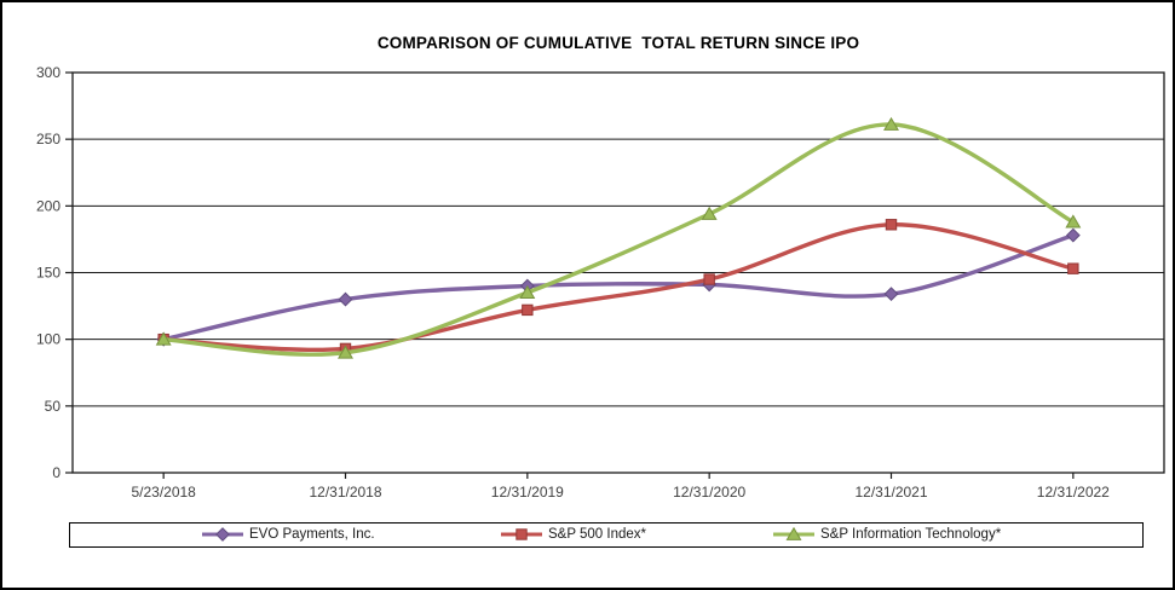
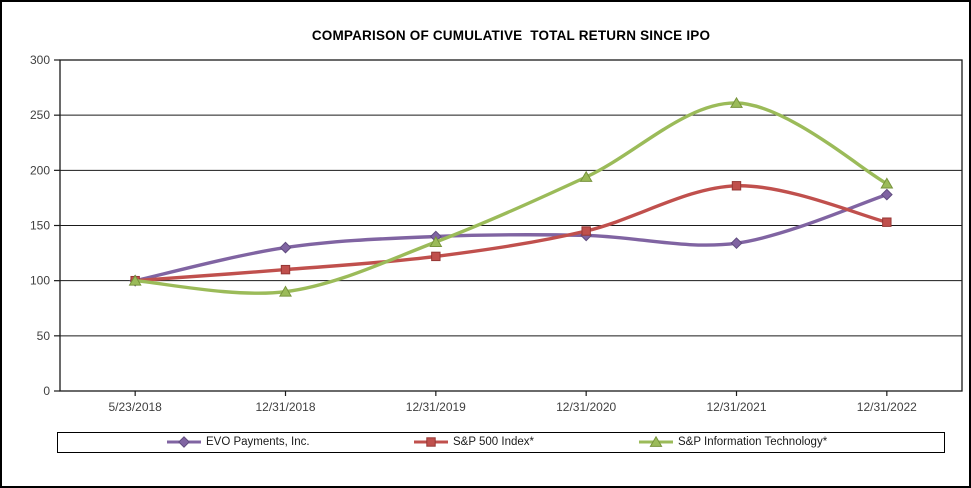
S&P 500 Index*/12/31/2018: 93 -> 110
